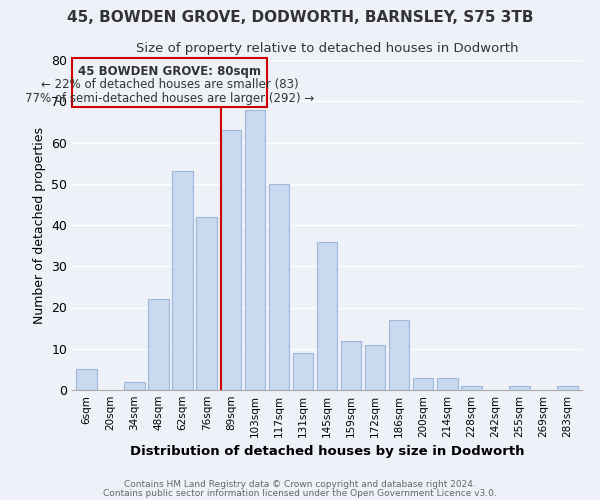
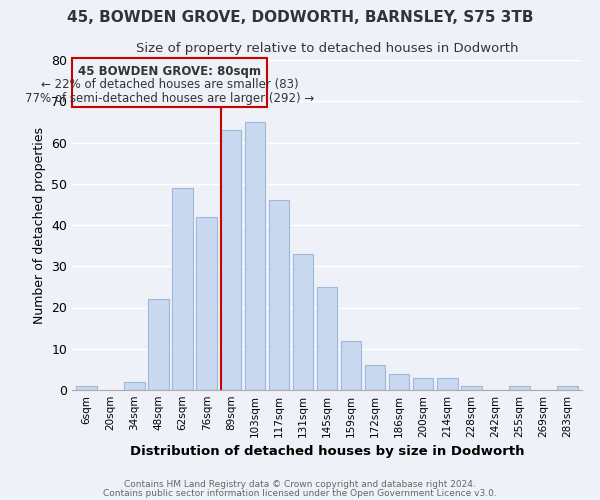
6sqm: 5 -> 1
62sqm: 53 -> 49
103sqm: 68 -> 65
117sqm: 50 -> 46
131sqm: 9 -> 33
145sqm: 36 -> 25
172sqm: 11 -> 6
186sqm: 17 -> 4
